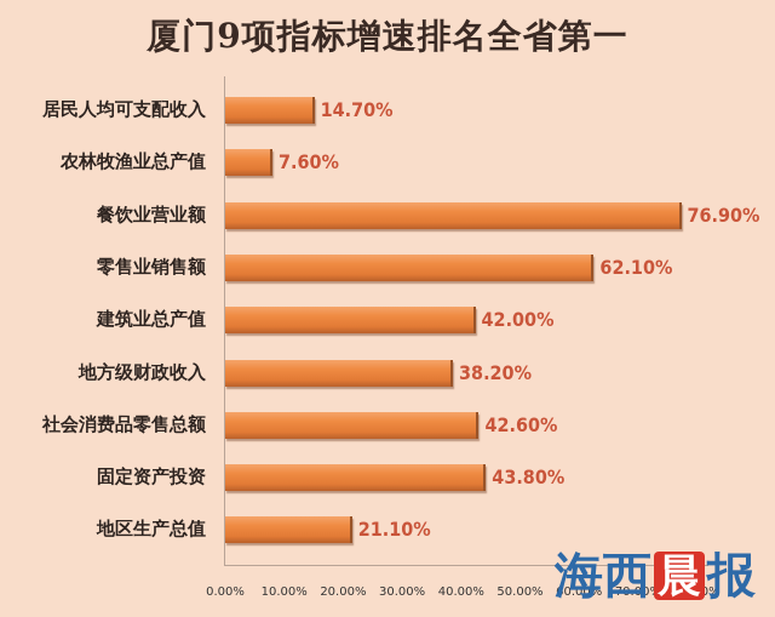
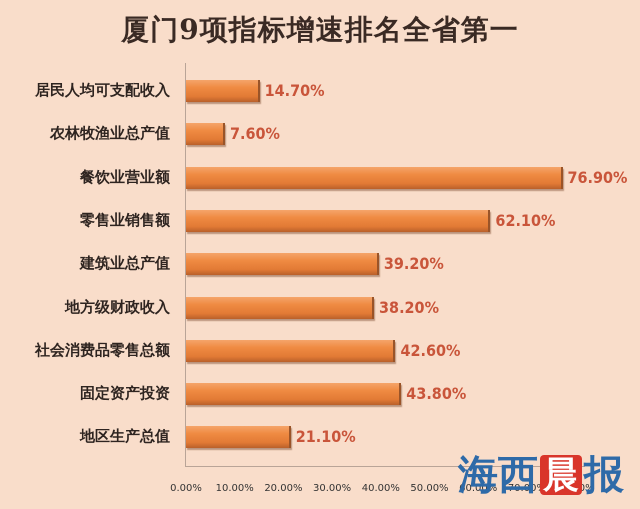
建筑业总产值: 42.00% -> 39.20%
